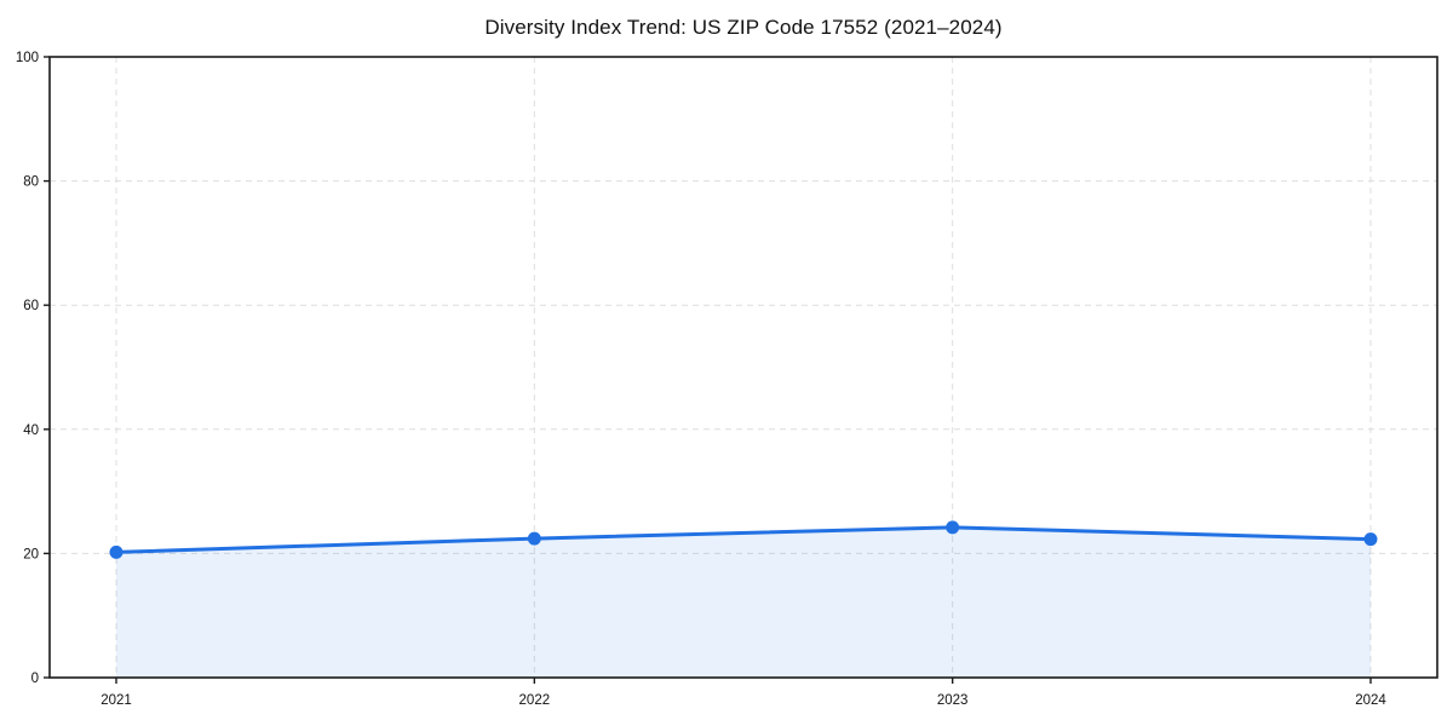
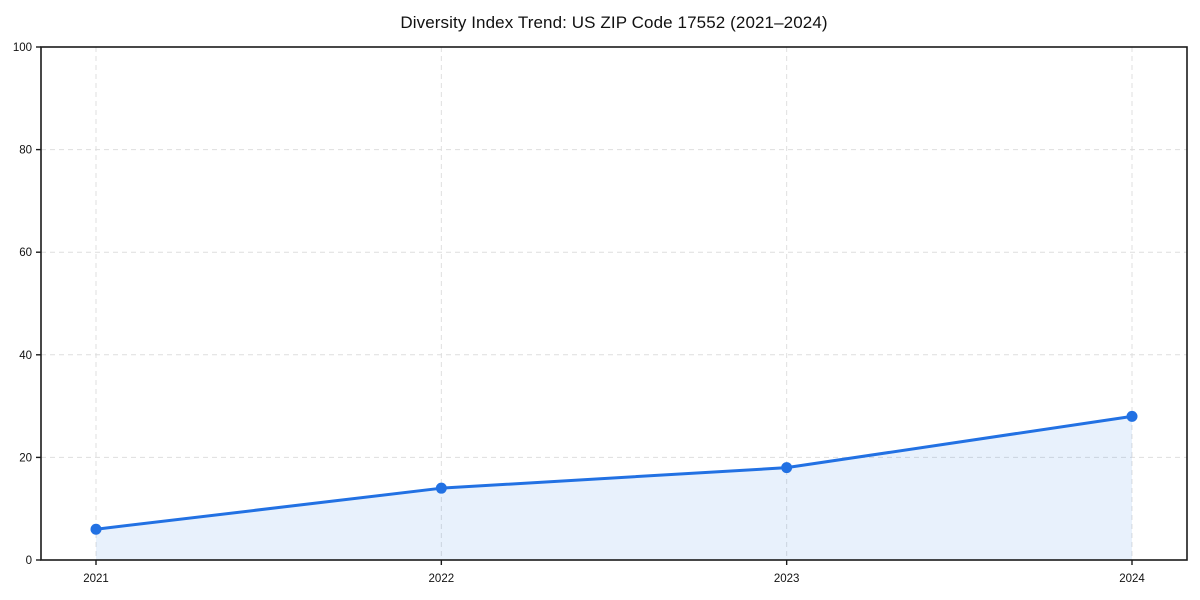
2021: 20 -> 6
2022: 22 -> 14
2023: 24 -> 18
2024: 22 -> 28
